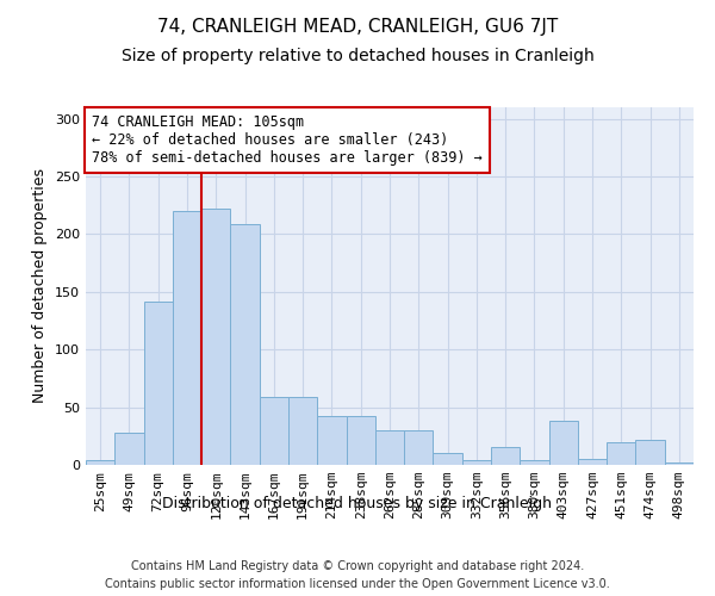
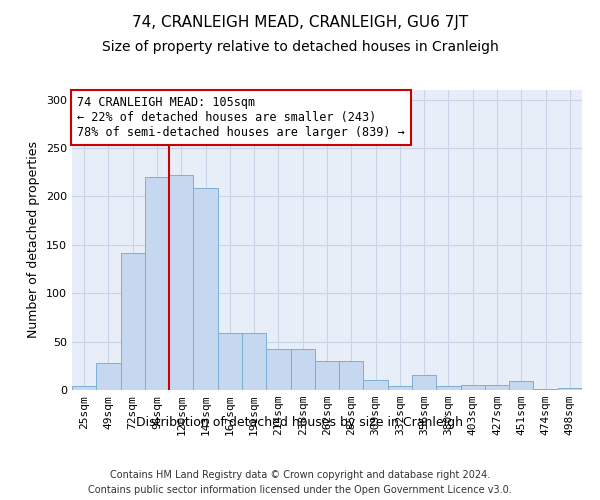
403sqm: 38 -> 5
451sqm: 20 -> 9
474sqm: 22 -> 1
